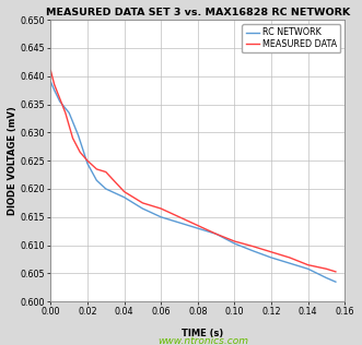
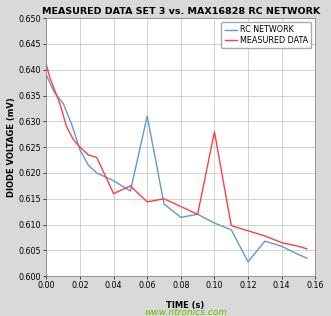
MEASURED DATA/0.04: 0.6195 -> 0.6160
RC NETWORK/0.06: 0.6150 -> 0.6310
MEASURED DATA/0.06: 0.6165 -> 0.6144
RC NETWORK/0.08: 0.6130 -> 0.6114
MEASURED DATA/0.10: 0.6107 -> 0.6280
RC NETWORK/0.12: 0.6078 -> 0.6028
